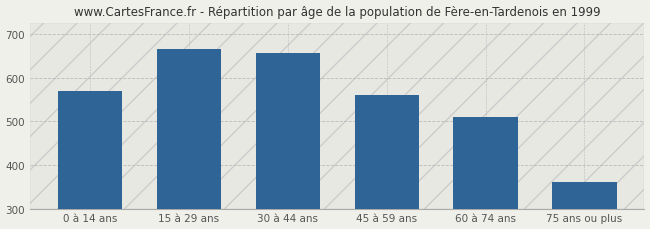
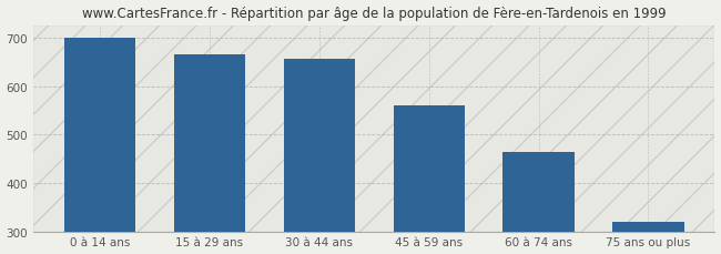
0 à 14 ans: 570 -> 700
60 à 74 ans: 510 -> 463
75 ans ou plus: 360 -> 320
